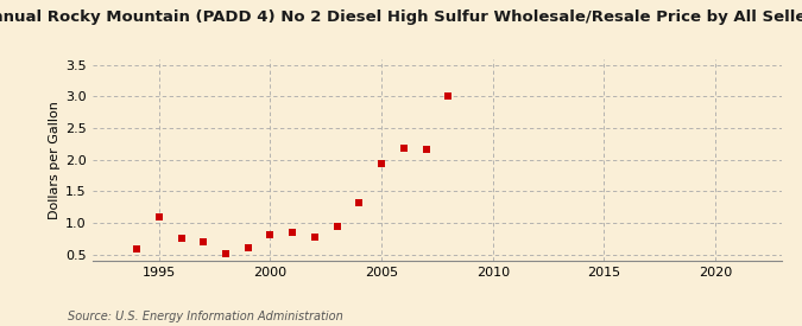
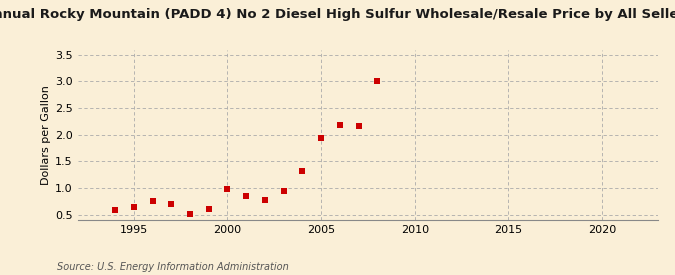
1995: 1.10 -> 0.65
2000: 0.82 -> 0.98
